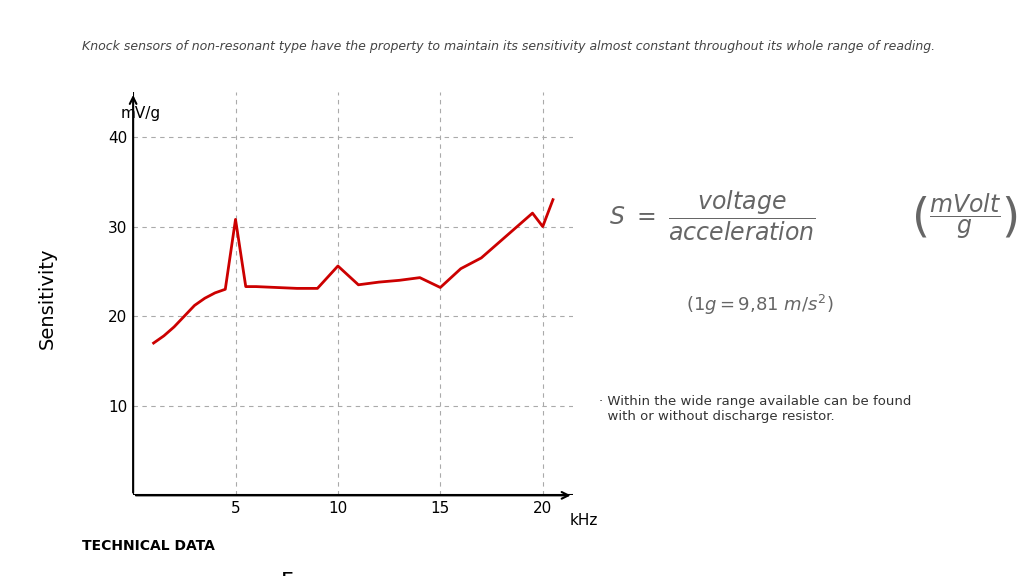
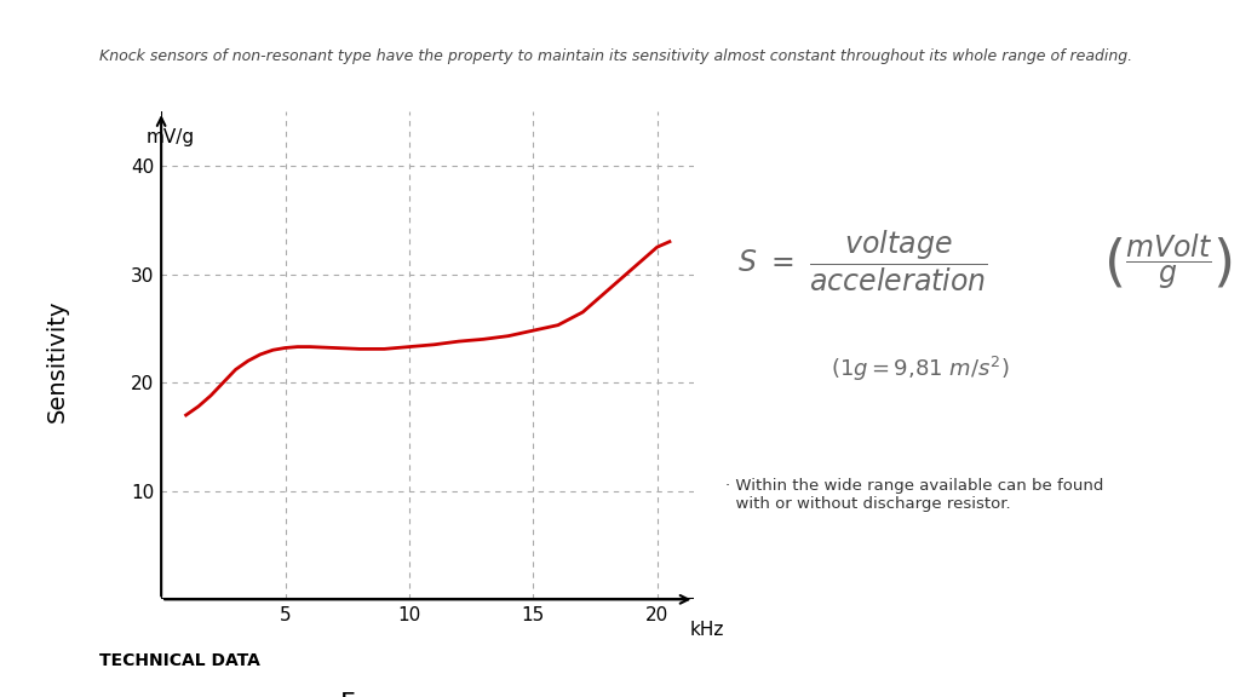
5: 30.8 -> 23.2
10: 25.6 -> 23.3
15: 23.2 -> 24.8
20: 30.0 -> 32.5
